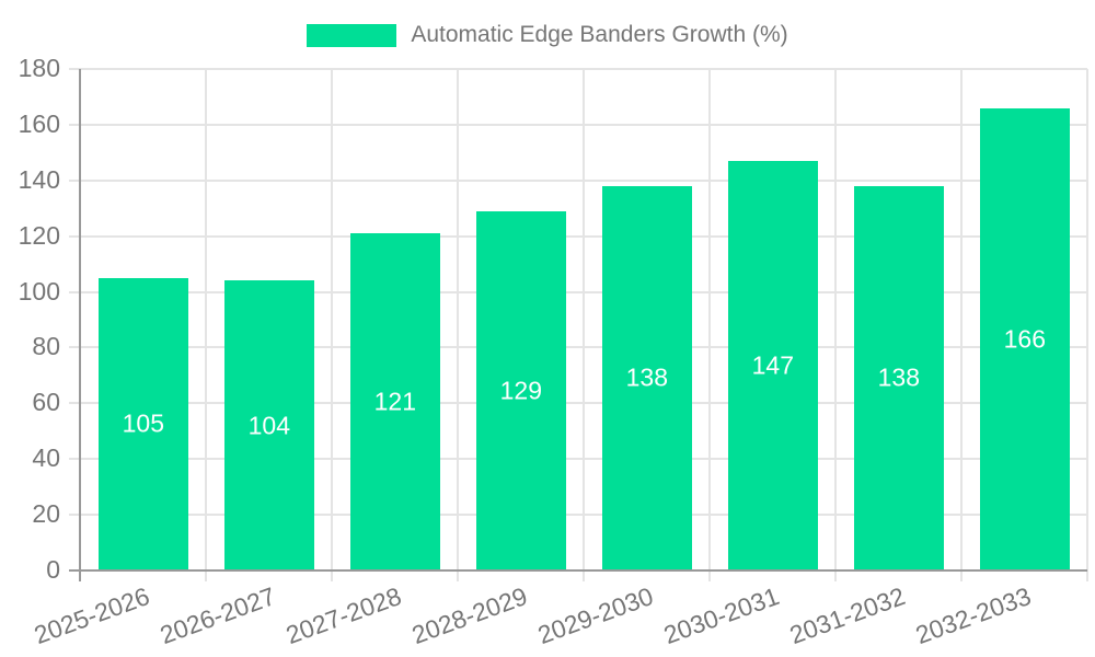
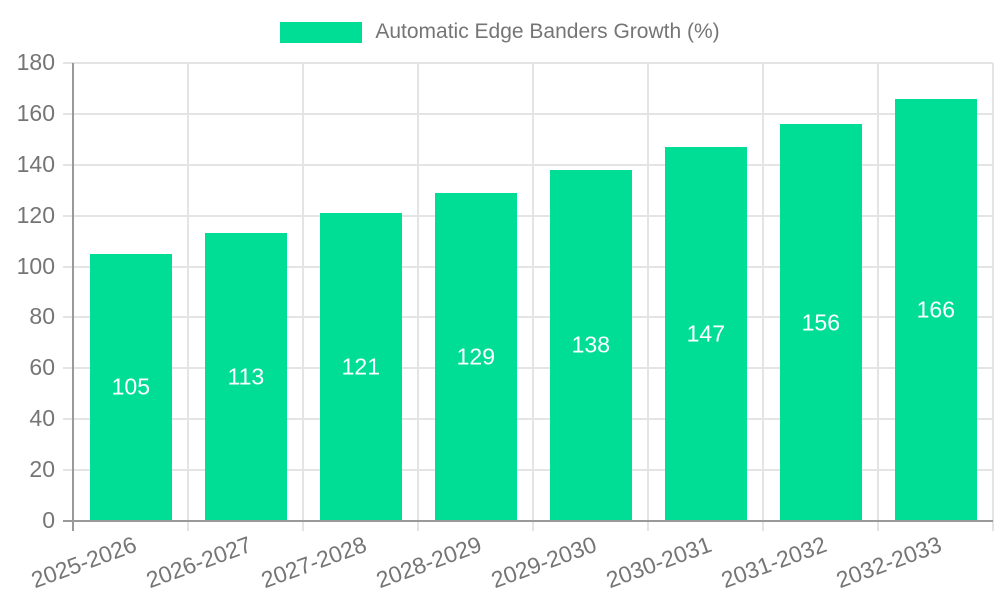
2026-2027: 104 -> 113
2031-2032: 138 -> 156
